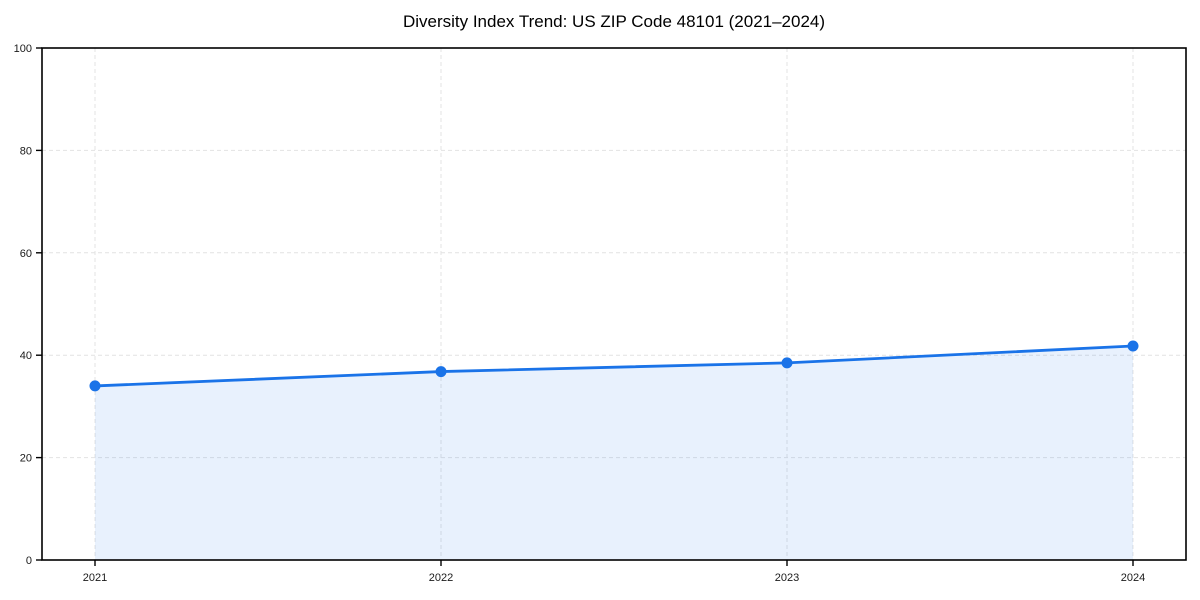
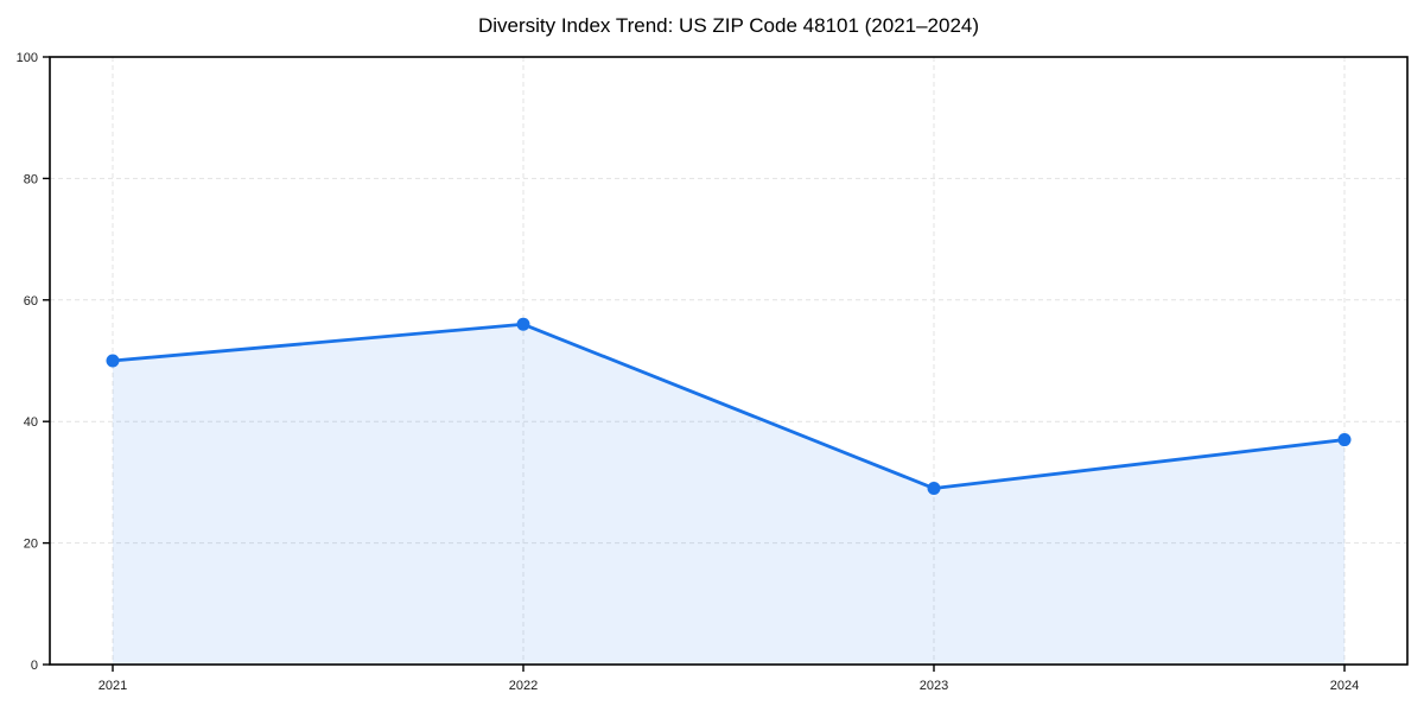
2021: 34 -> 50
2022: 37 -> 56
2023: 38 -> 29
2024: 42 -> 37
